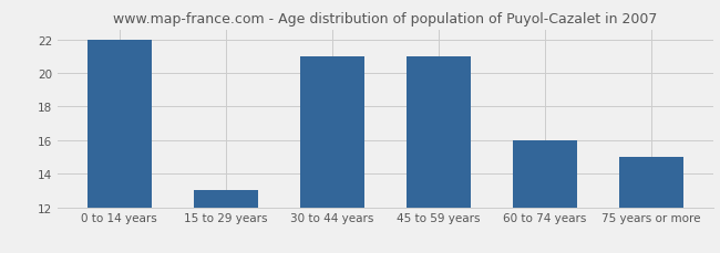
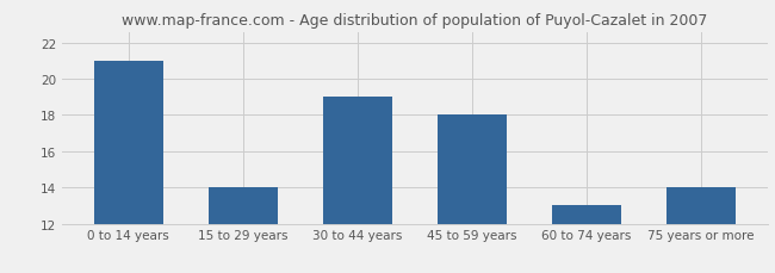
0 to 14 years: 22 -> 21
15 to 29 years: 13 -> 14
30 to 44 years: 21 -> 19
45 to 59 years: 21 -> 18
60 to 74 years: 16 -> 13
75 years or more: 15 -> 14
